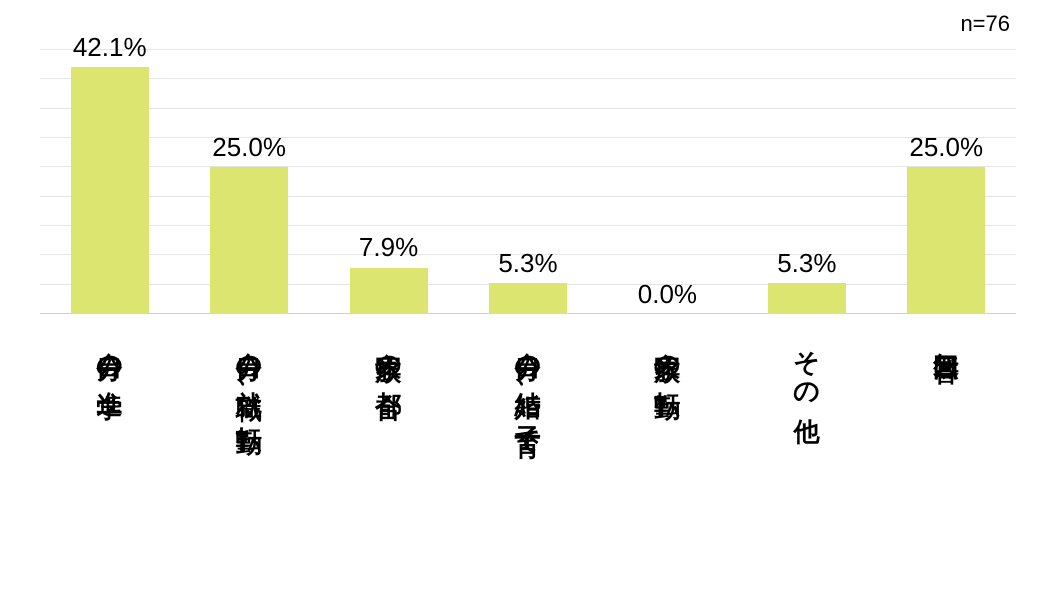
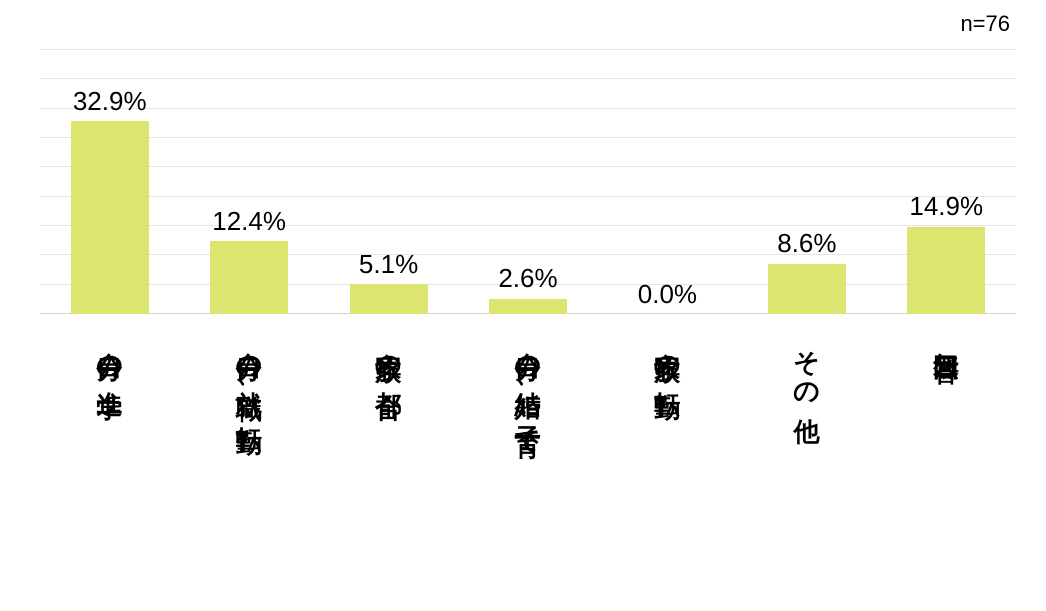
自分の進学: 42.1% -> 32.9%
自分の就職、転勤: 25.0% -> 12.4%
家族の都合: 7.9% -> 5.1%
自分の結婚、子育て: 5.3% -> 2.6%
その他: 5.3% -> 8.6%
無回答: 25.0% -> 14.9%
